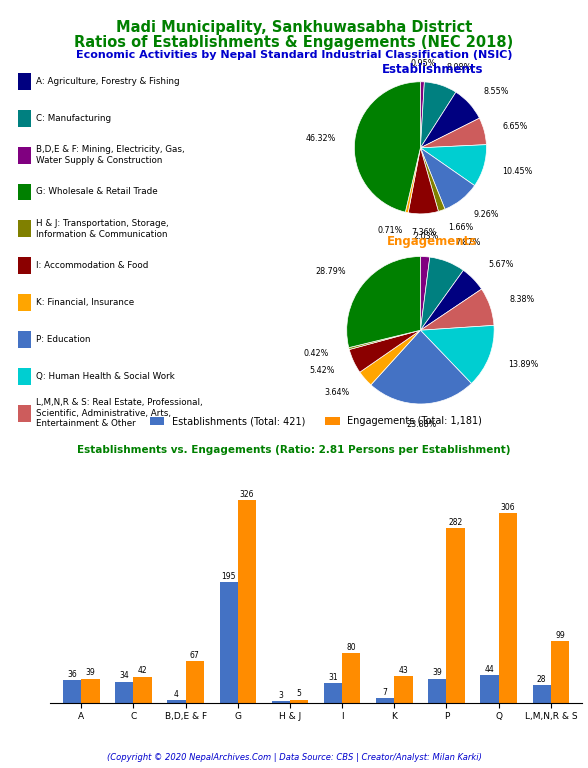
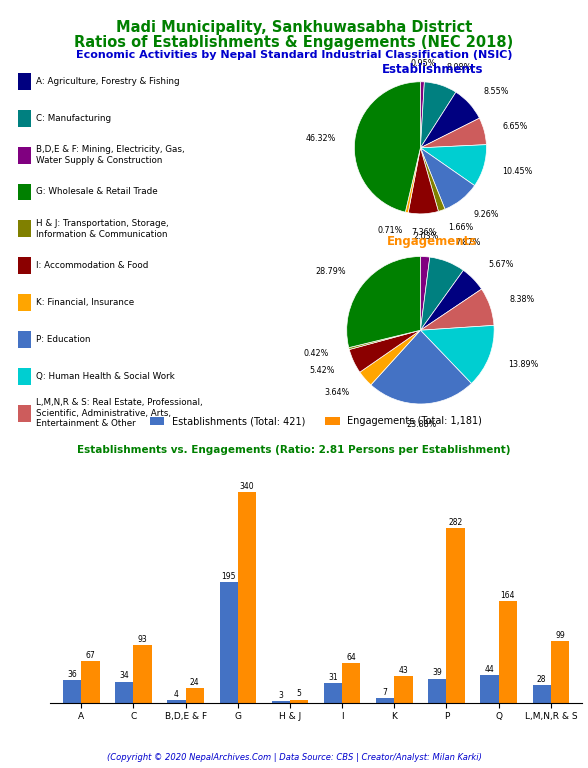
Engagements (Total: 1,181)/A: 39 -> 67
Engagements (Total: 1,181)/C: 42 -> 93
Engagements (Total: 1,181)/B,D,E & F: 67 -> 24
Engagements (Total: 1,181)/G: 326 -> 340
Engagements (Total: 1,181)/I: 80 -> 64
Engagements (Total: 1,181)/Q: 306 -> 164
